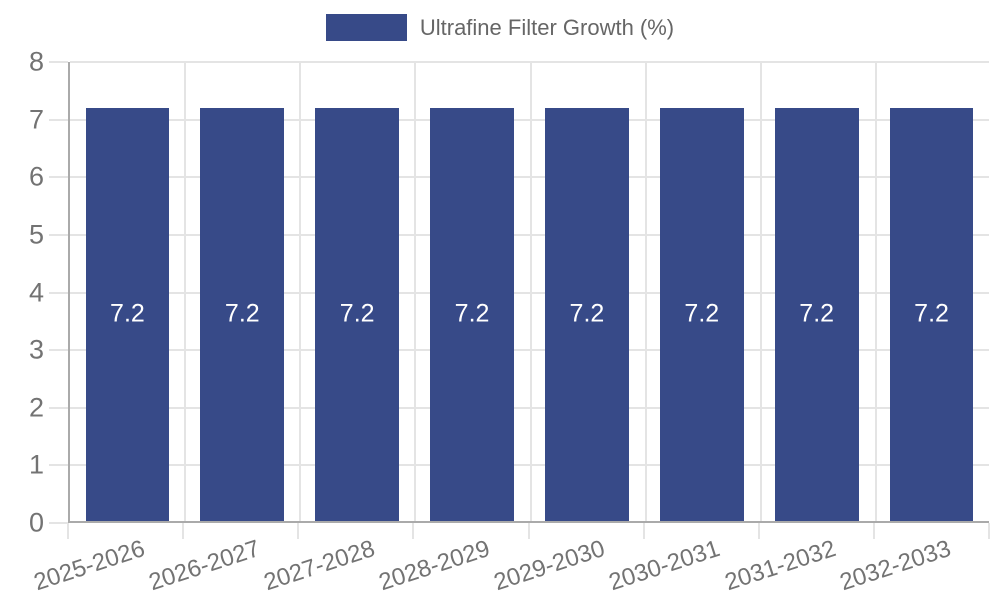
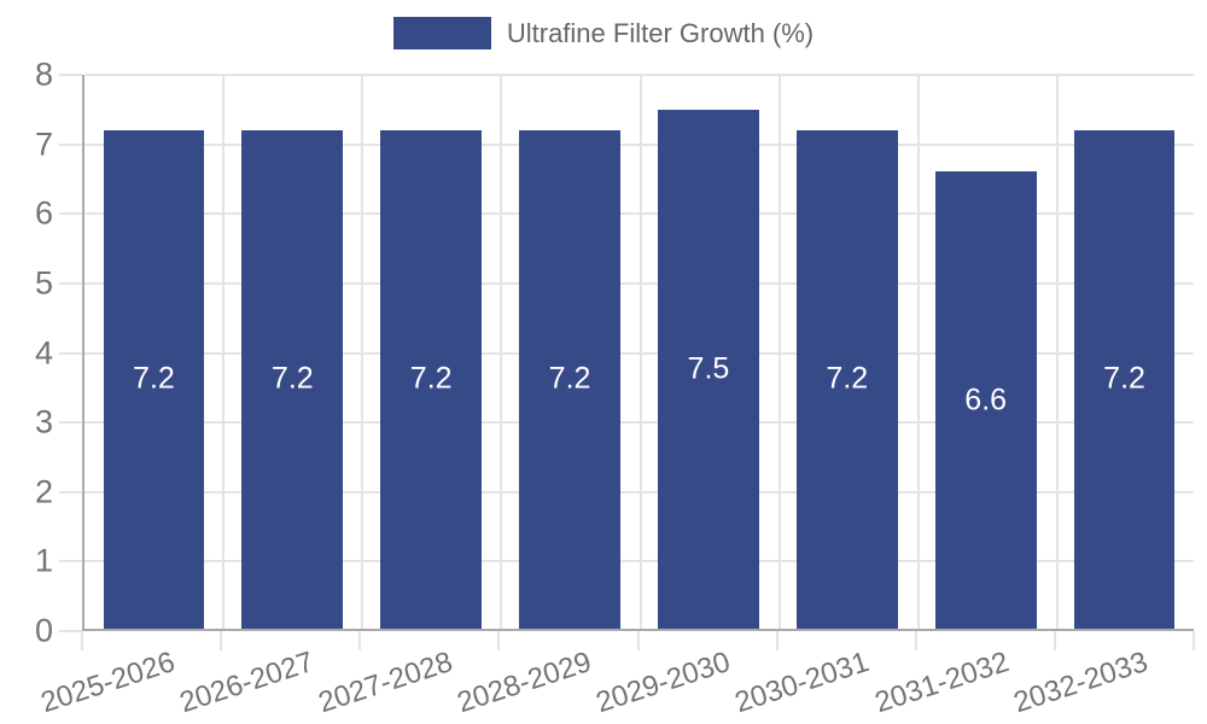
2029-2030: 7.2 -> 7.5
2031-2032: 7.2 -> 6.6
